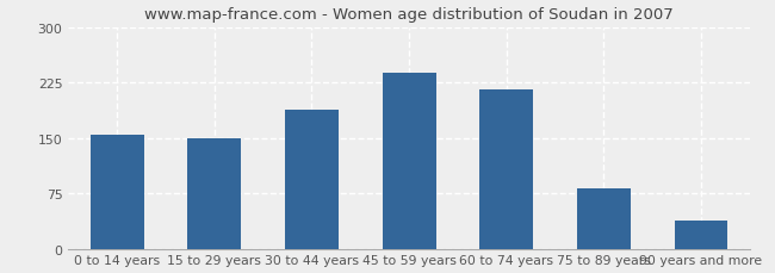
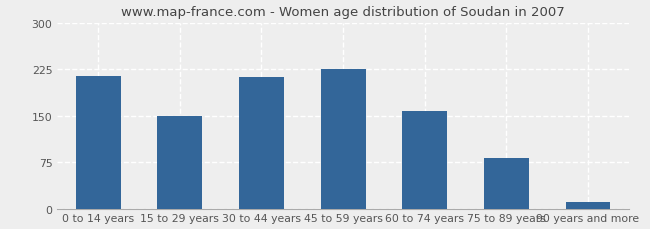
0 to 14 years: 154 -> 215
30 to 44 years: 188 -> 213
45 to 59 years: 238 -> 226
60 to 74 years: 216 -> 157
90 years and more: 38 -> 10
